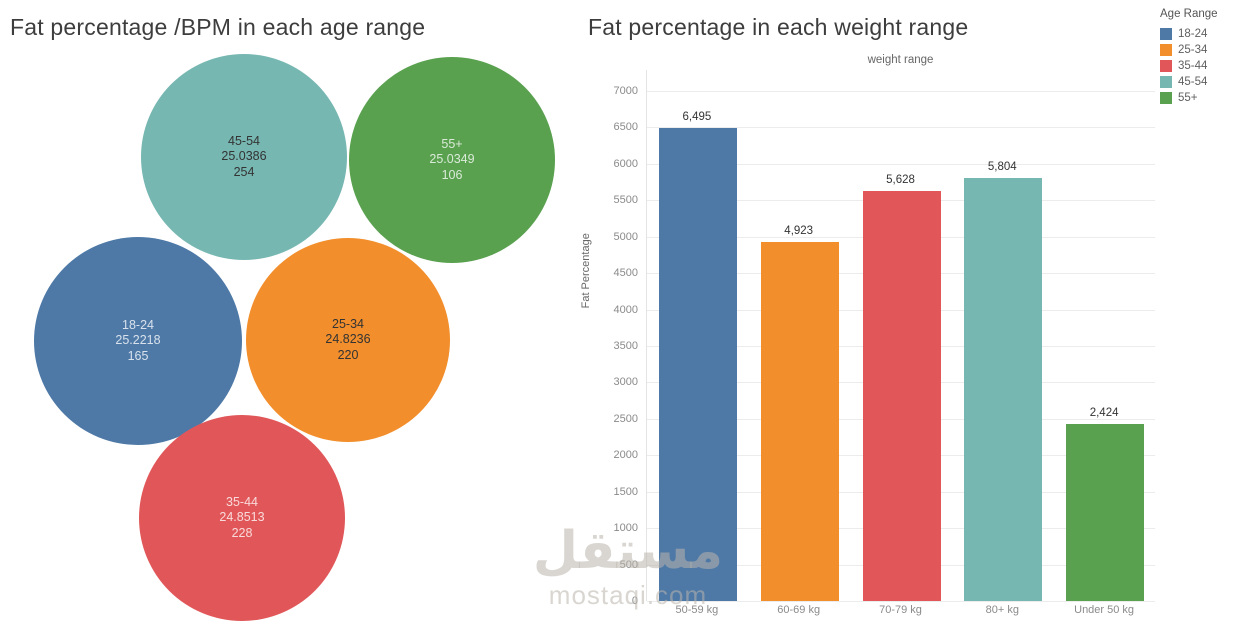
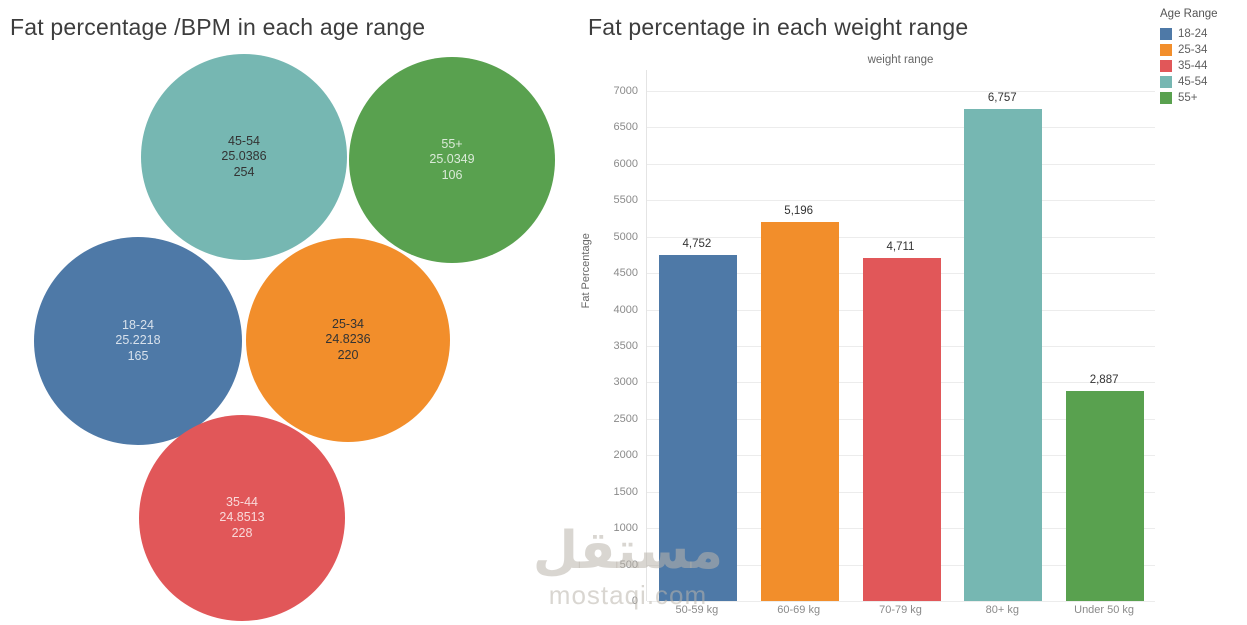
Fat percentage in each weight range/50-59 kg: 6,495 -> 4,752
Fat percentage in each weight range/60-69 kg: 4,923 -> 5,196
Fat percentage in each weight range/70-79 kg: 5,628 -> 4,711
Fat percentage in each weight range/80+ kg: 5,804 -> 6,757
Fat percentage in each weight range/Under 50 kg: 2,424 -> 2,887
